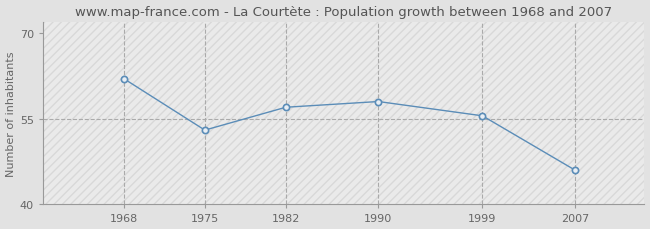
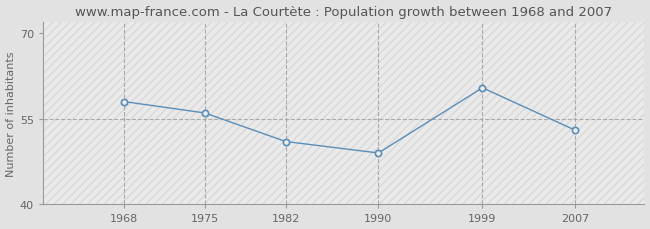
1968: 62.0 -> 58.0
1975: 53.0 -> 56.0
1982: 57.0 -> 51.0
1990: 58.0 -> 49.0
1999: 55.5 -> 60.4
2007: 46.0 -> 53.0
